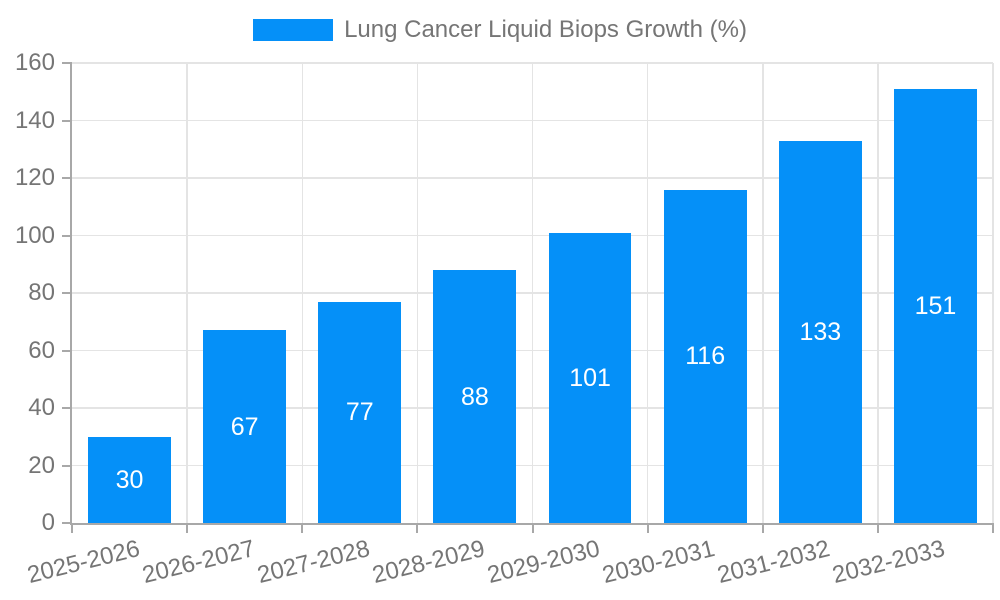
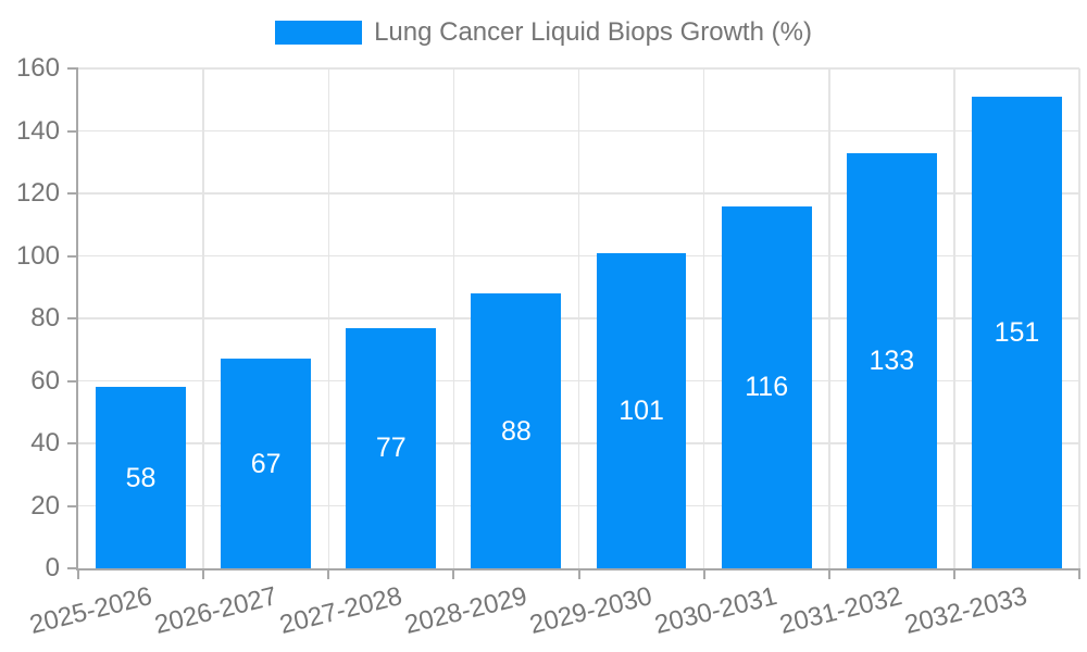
2025-2026: 30 -> 58
